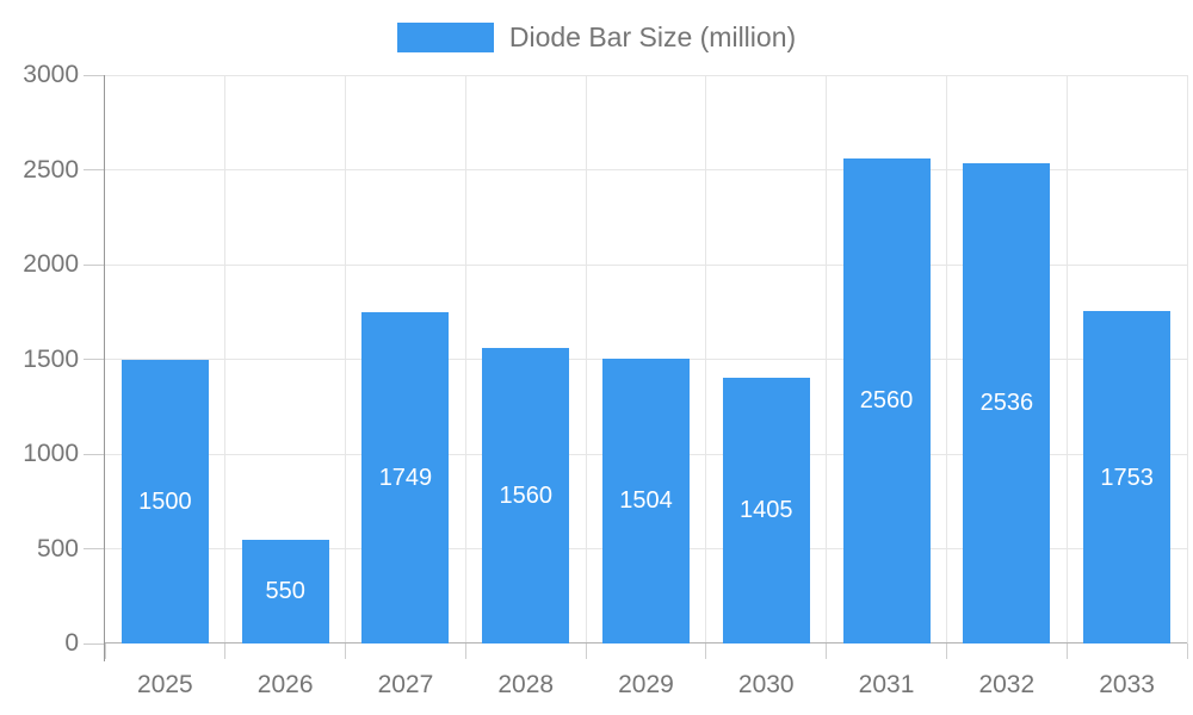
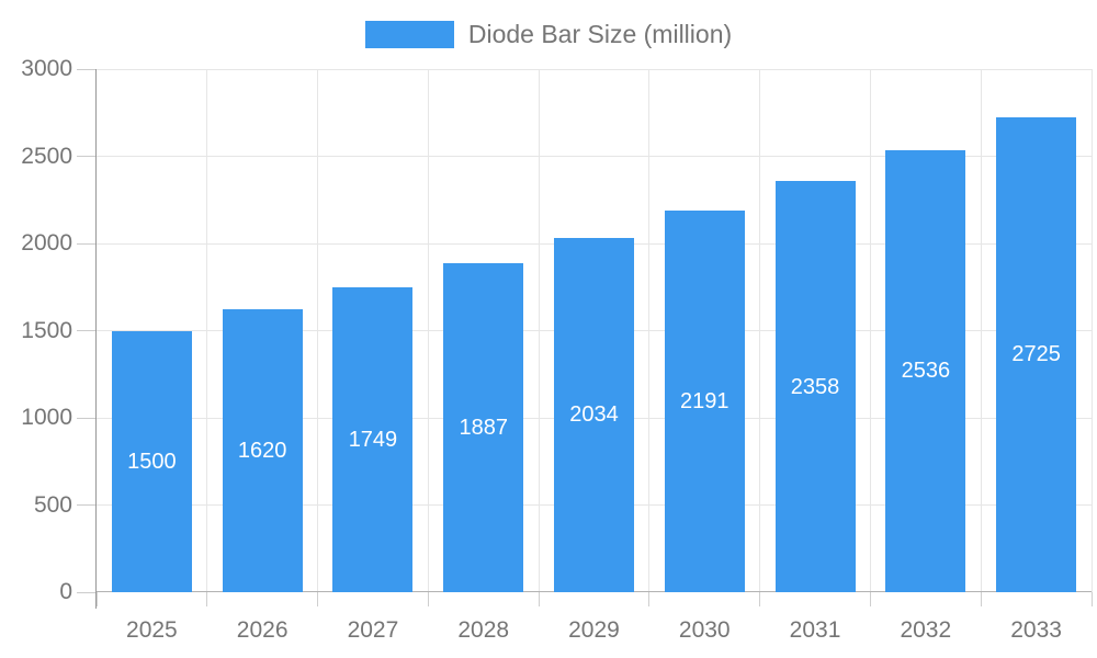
2026: 550 -> 1620
2028: 1560 -> 1887
2029: 1504 -> 2034
2030: 1405 -> 2191
2031: 2560 -> 2358
2033: 1753 -> 2725
